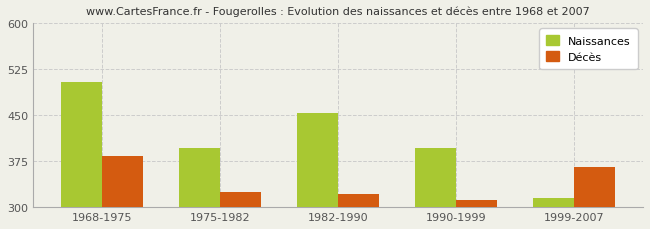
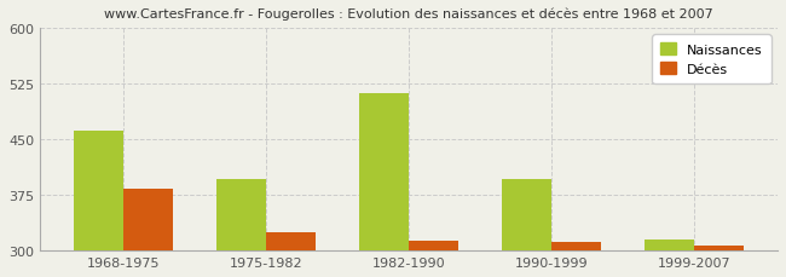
Naissances/1968-1975: 504 -> 462
Naissances/1982-1990: 454 -> 511
Décès/1982-1990: 322 -> 313
Décès/1999-2007: 366 -> 307
